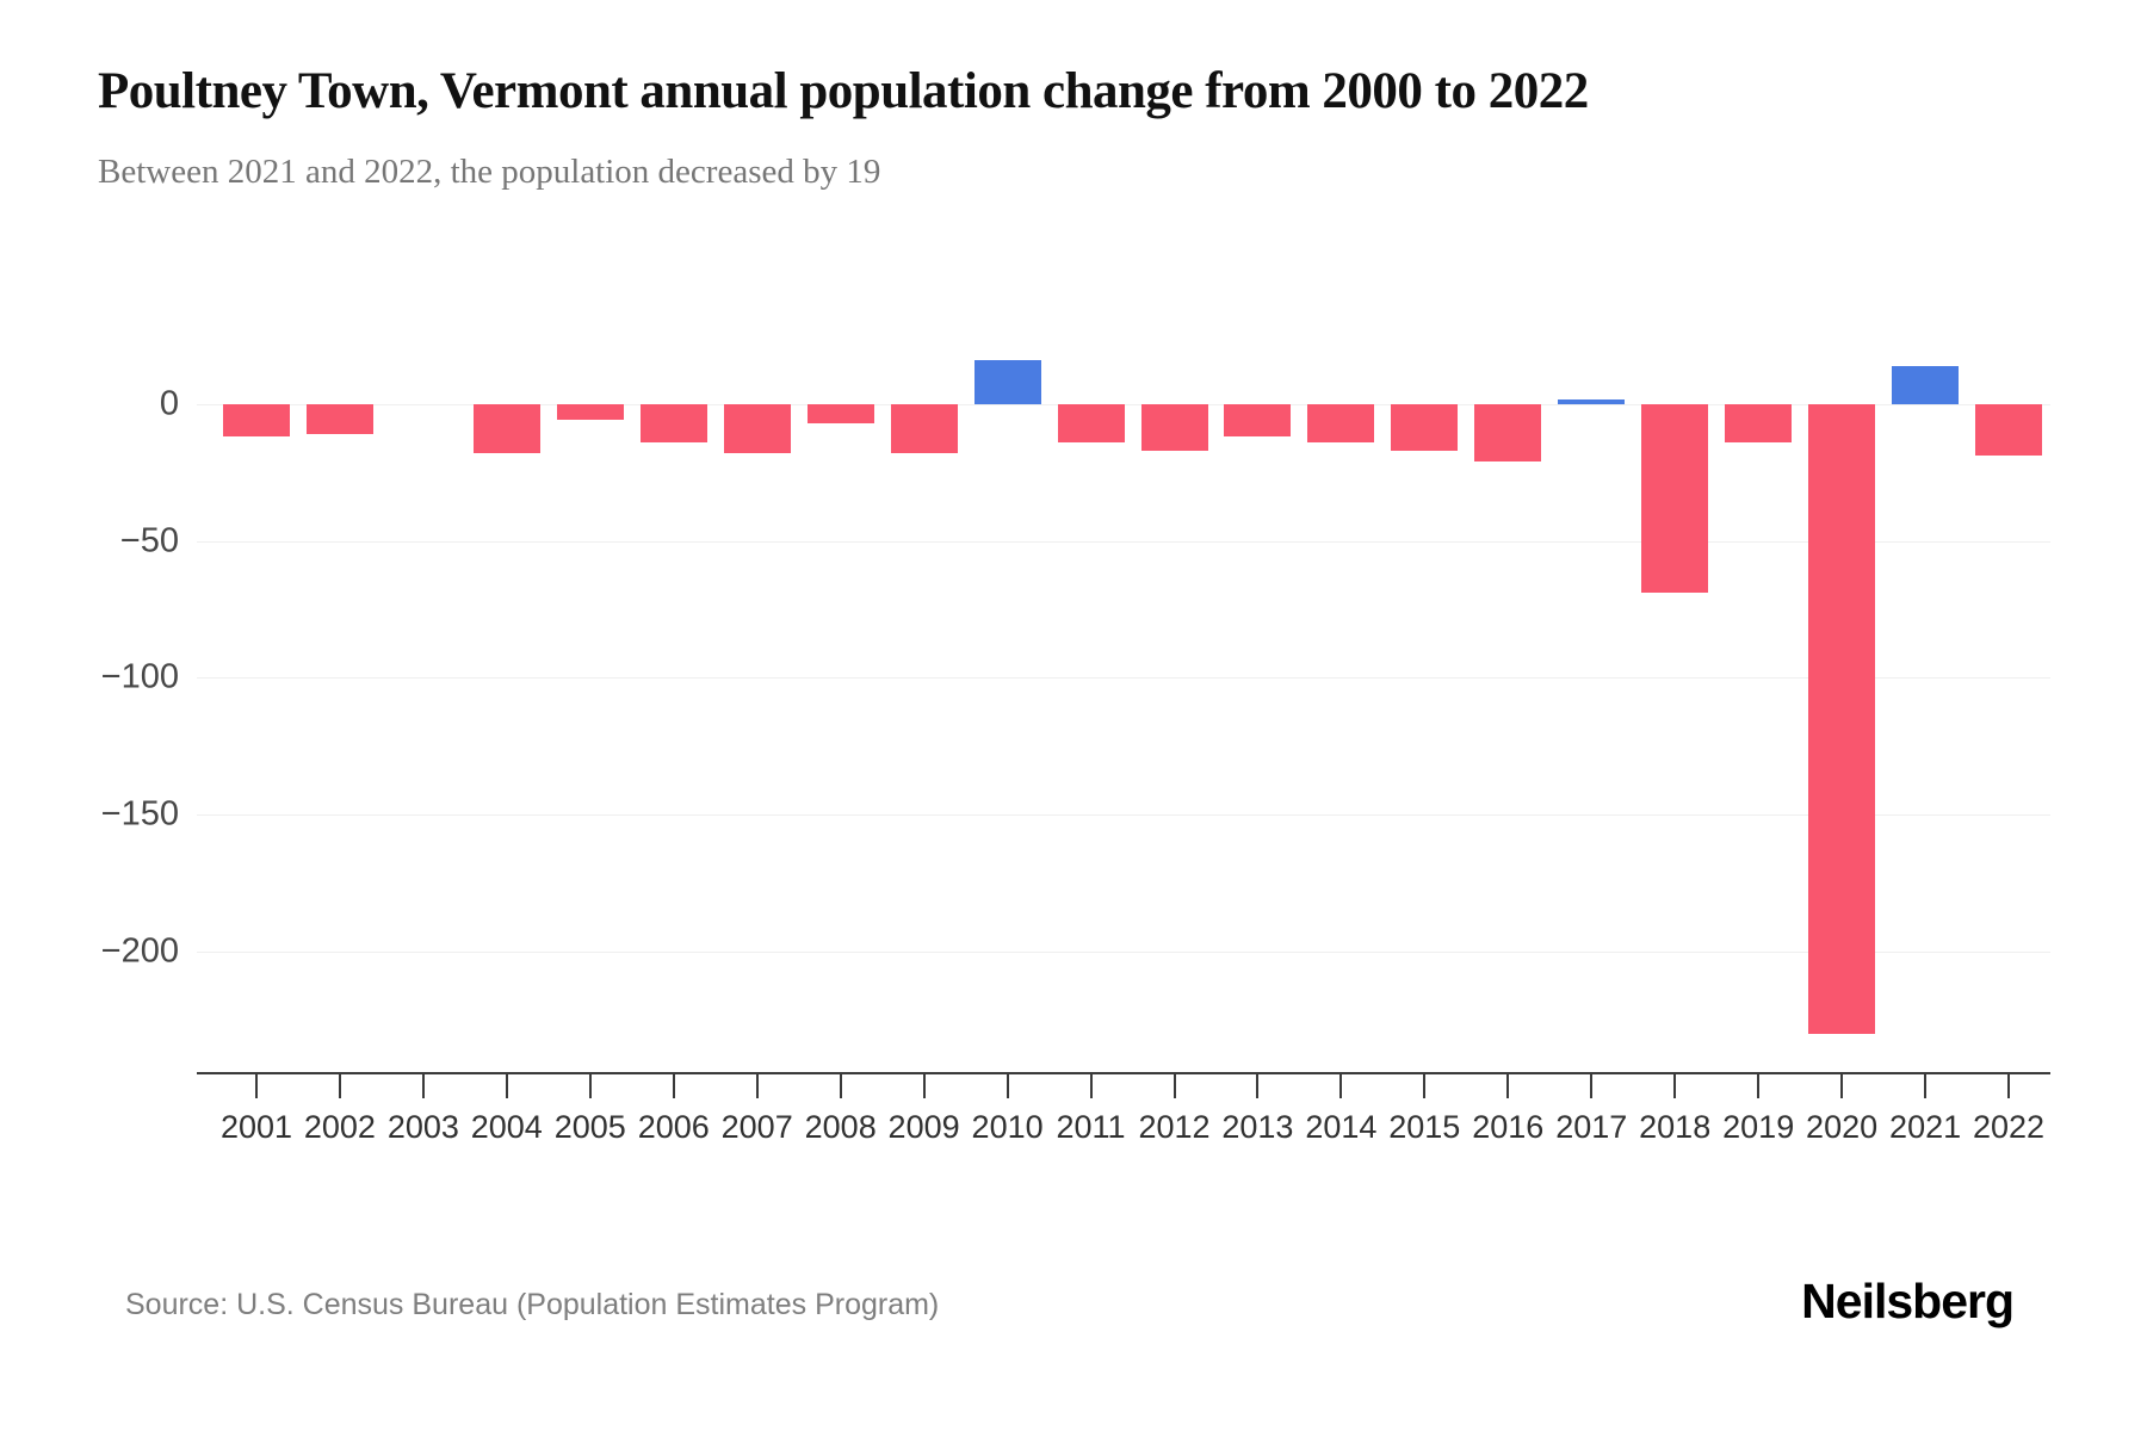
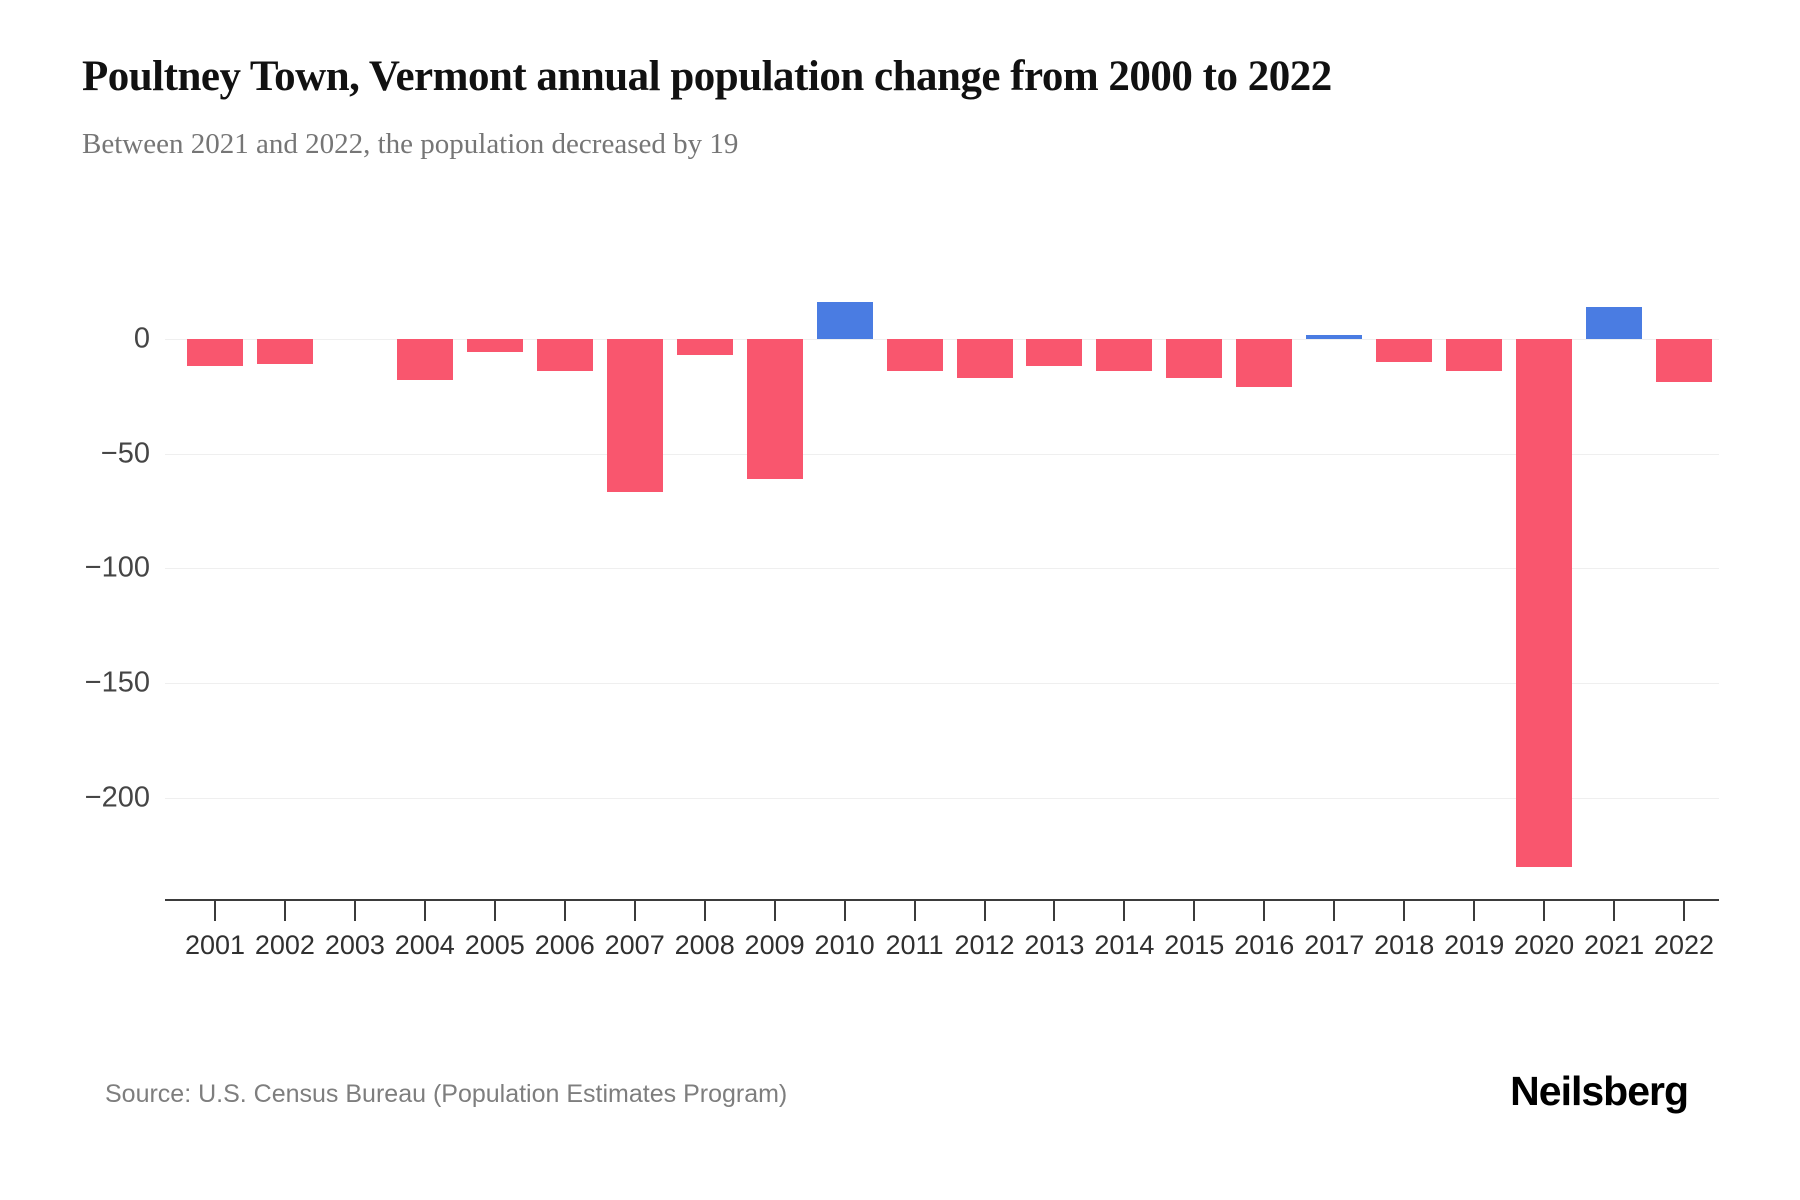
2007: -18 -> -67
2009: -18 -> -61
2018: -69 -> -10
